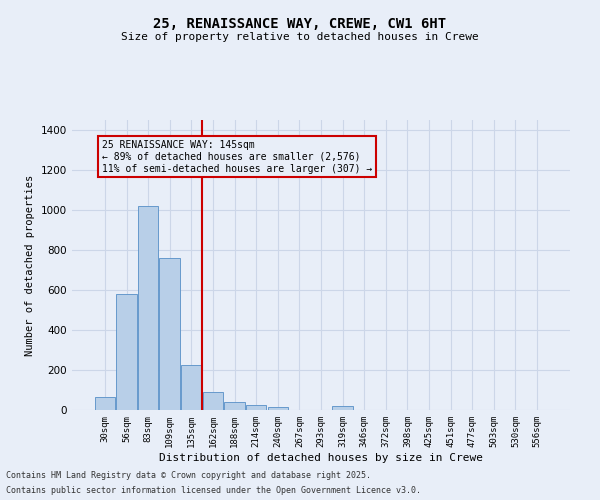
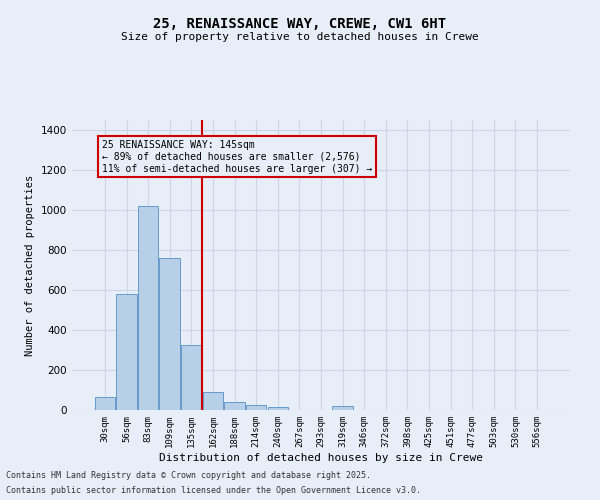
135sqm: 225 -> 325
